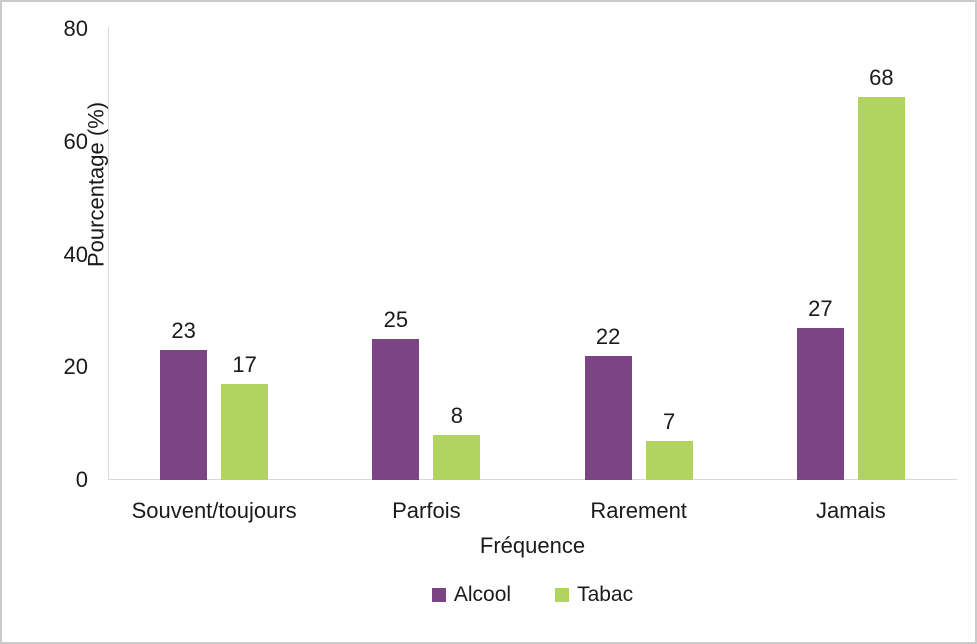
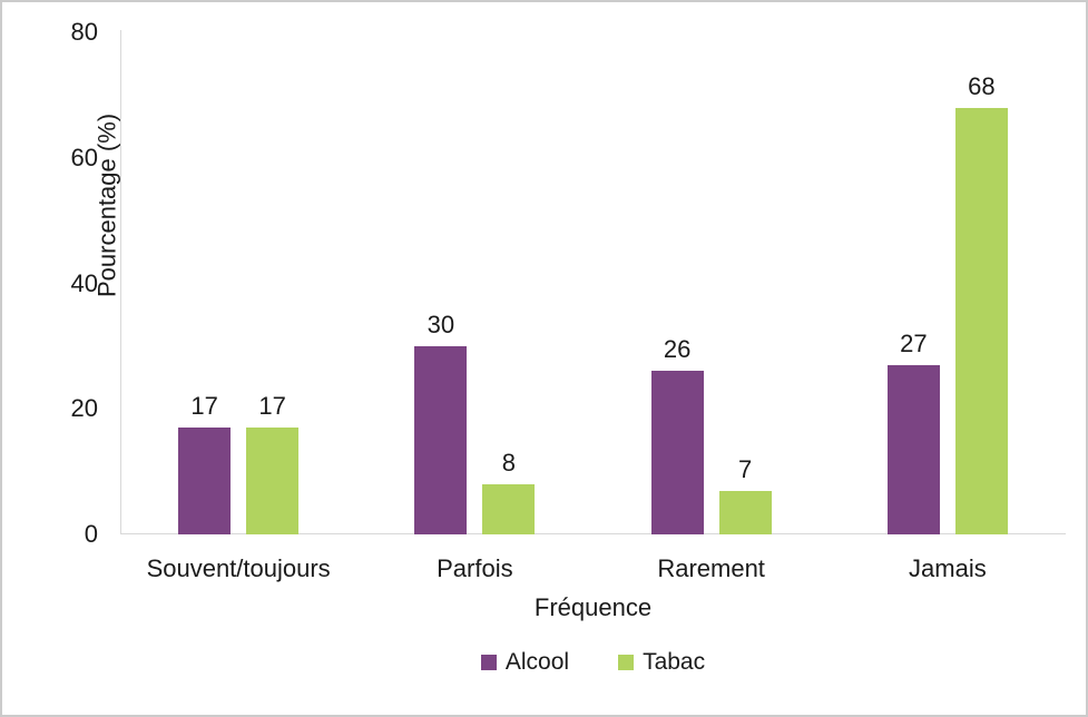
Alcool/Souvent/toujours: 23 -> 17
Alcool/Parfois: 25 -> 30
Alcool/Rarement: 22 -> 26
